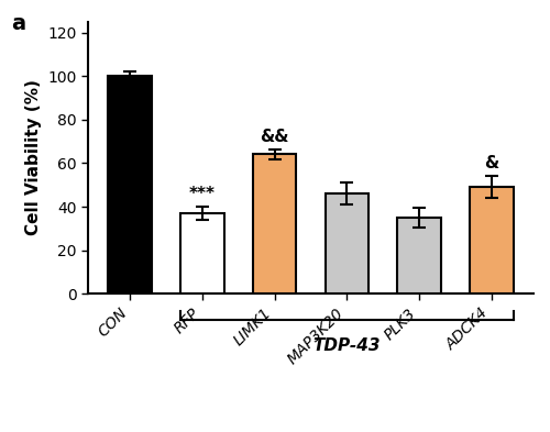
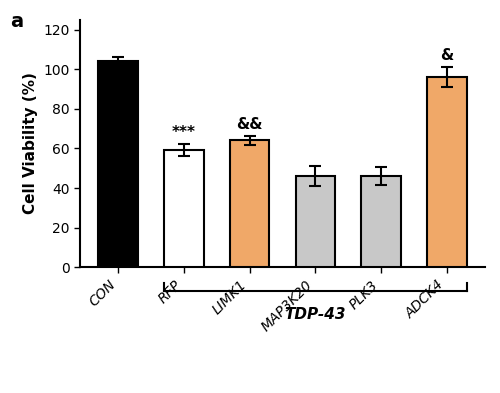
CON: 100 -> 104
RFP: 37 -> 59
PLK3: 35 -> 46
ADCK4: 49 -> 96
